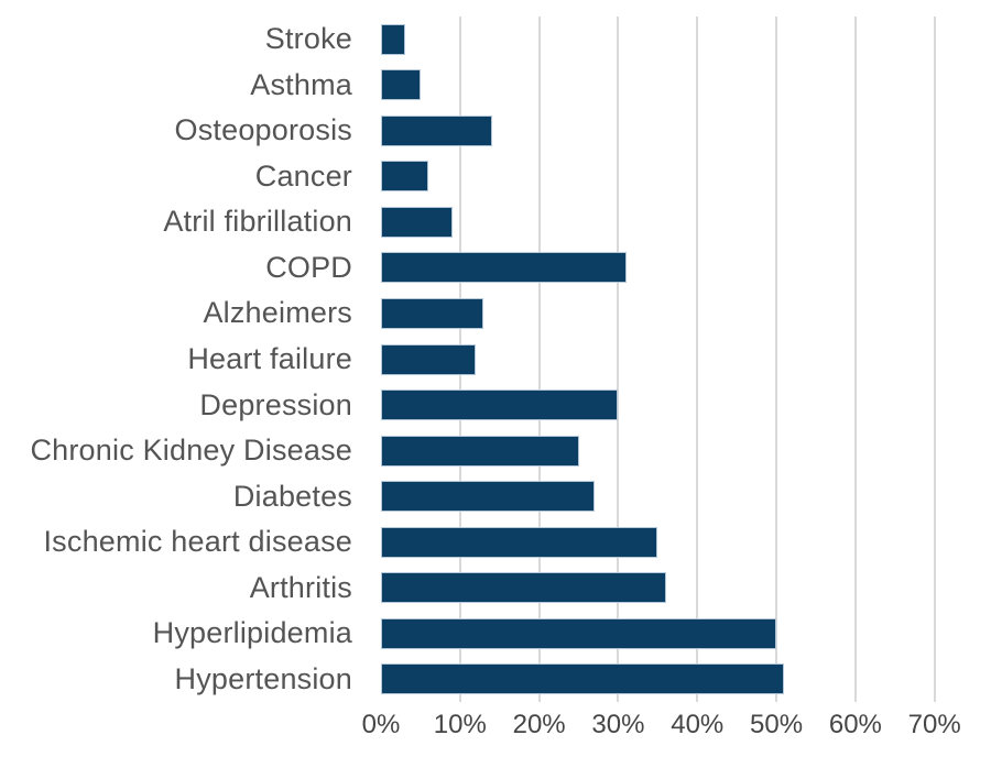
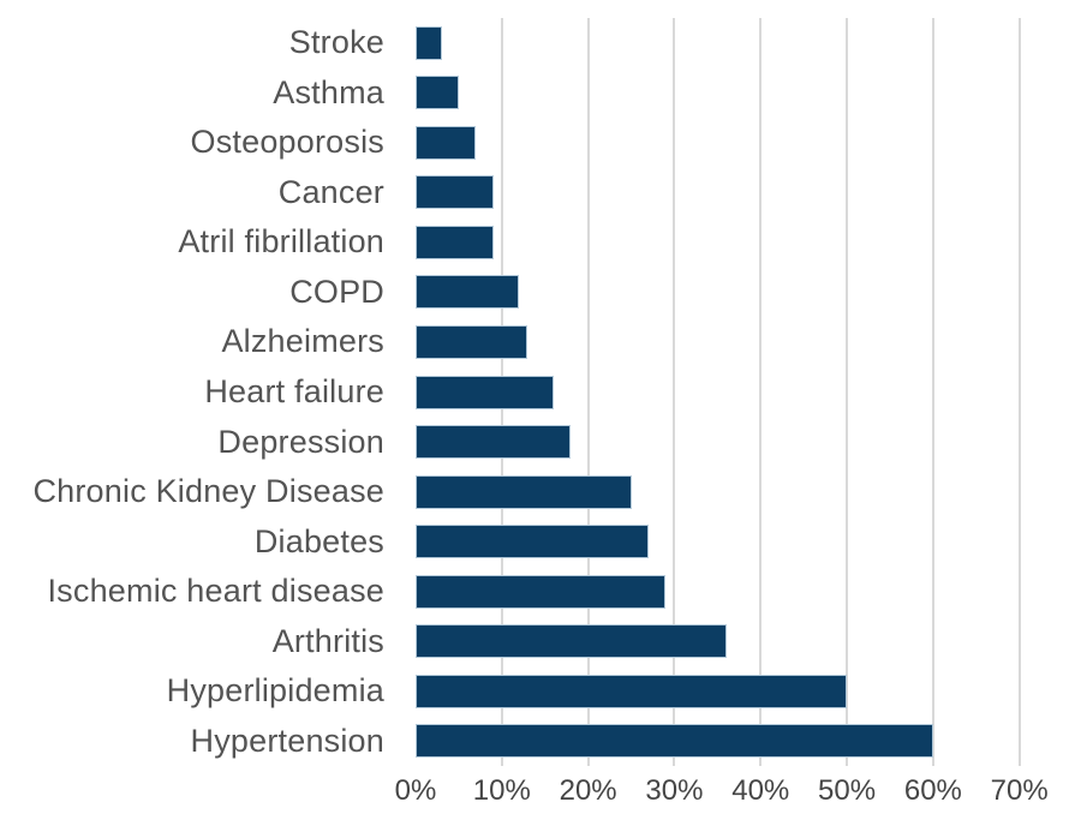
Osteoporosis: 14% -> 7%
Cancer: 6% -> 9%
COPD: 31% -> 12%
Heart failure: 12% -> 16%
Depression: 30% -> 18%
Ischemic heart disease: 35% -> 29%
Hypertension: 51% -> 60%
